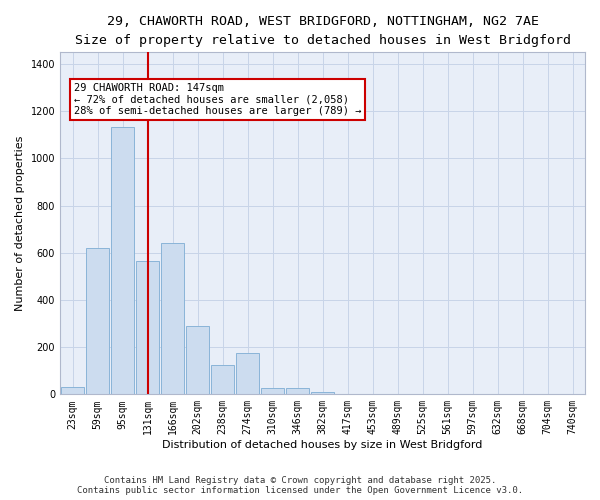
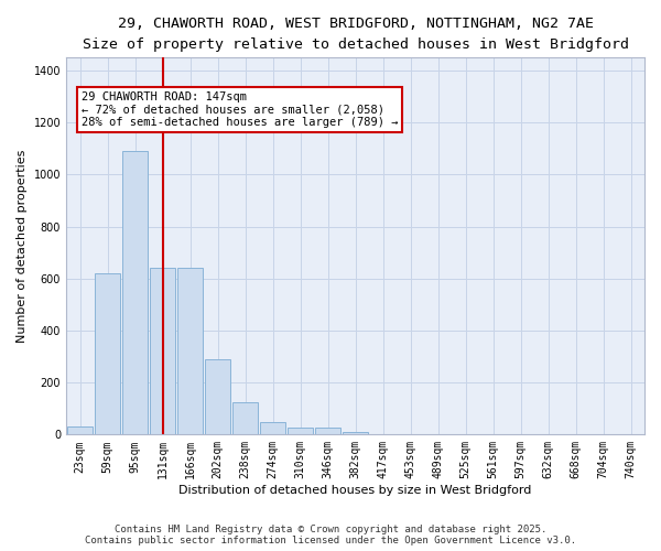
95sqm: 1135 -> 1090
131sqm: 565 -> 640
274sqm: 175 -> 50
